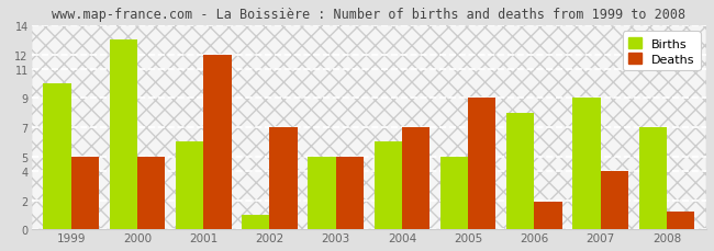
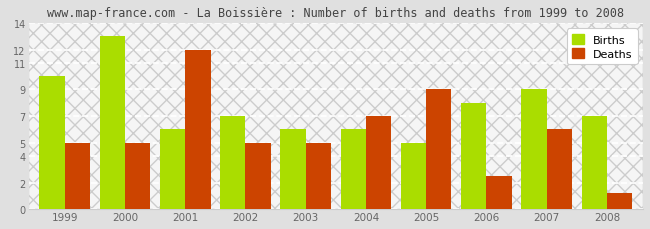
Births/2002: 1 -> 7
Deaths/2002: 7.0 -> 5.0
Births/2003: 5 -> 6
Deaths/2006: 1.9 -> 2.5
Deaths/2007: 4.0 -> 6.0
